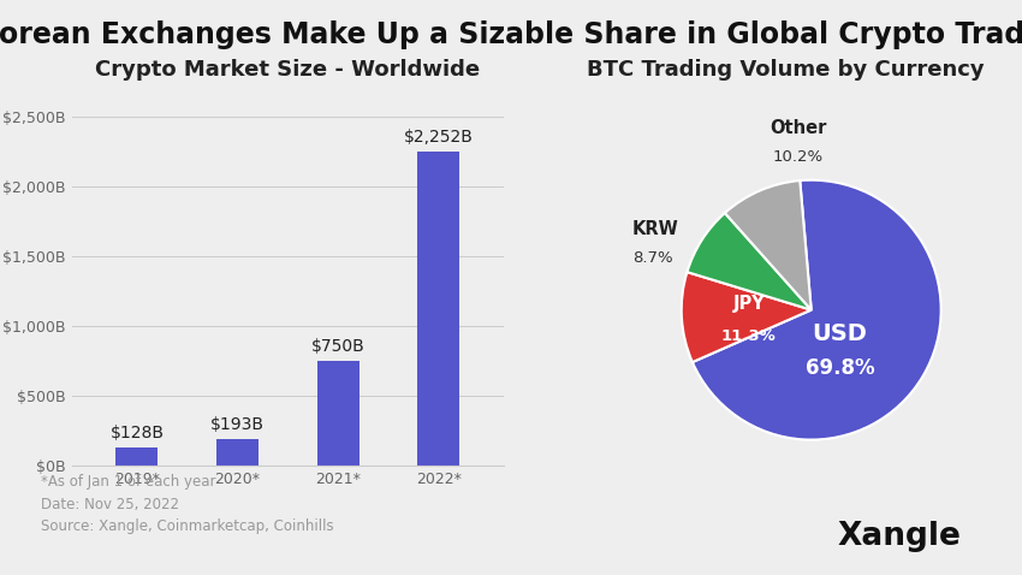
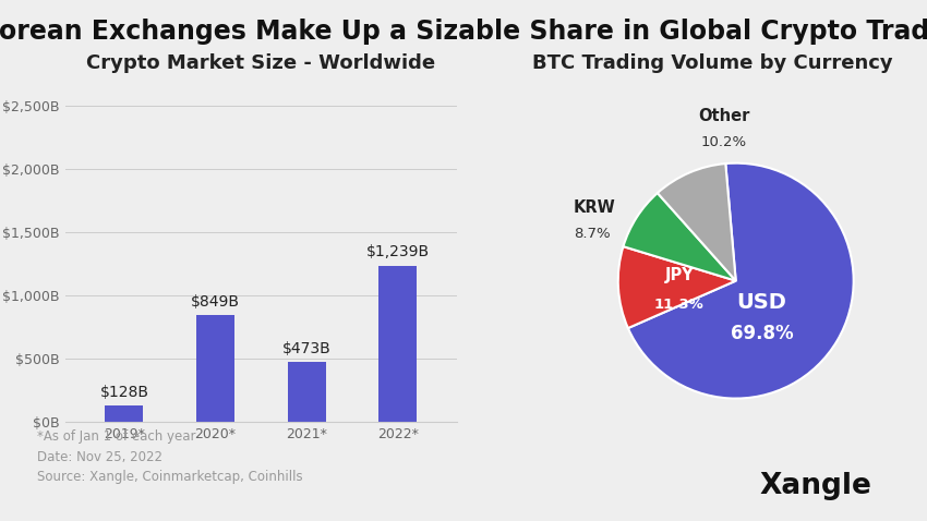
2020*: $193B -> $849B
2021*: $750B -> $473B
2022*: $2,252B -> $1,239B
